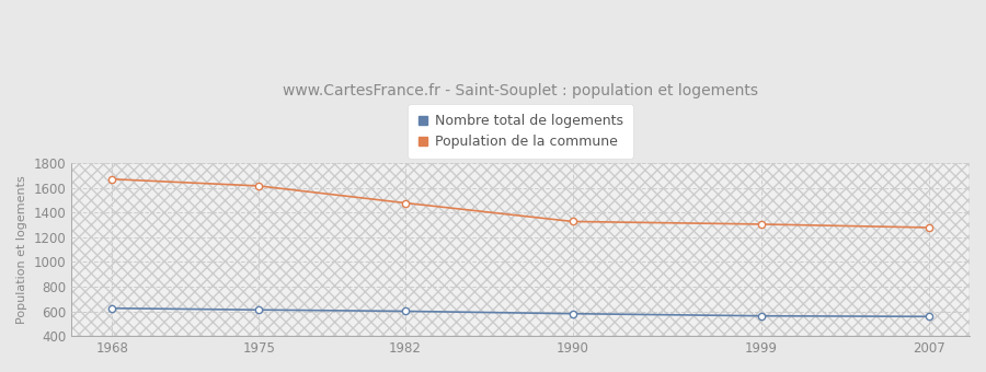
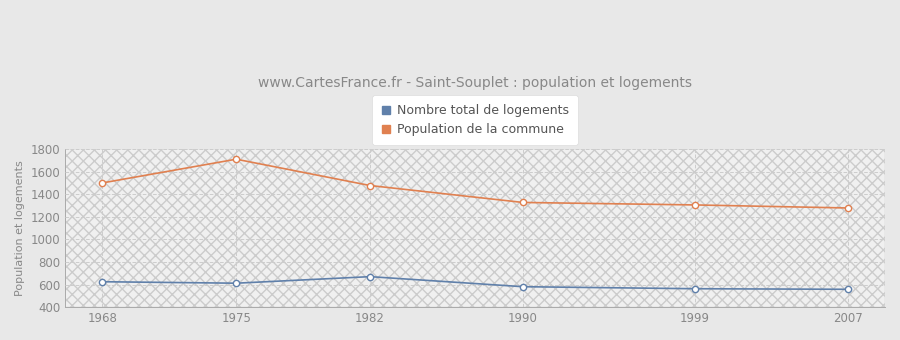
Population de la commune/1968: 1670 -> 1500
Population de la commune/1975: 1620 -> 1710
Nombre total de logements/1982: 600 -> 670
